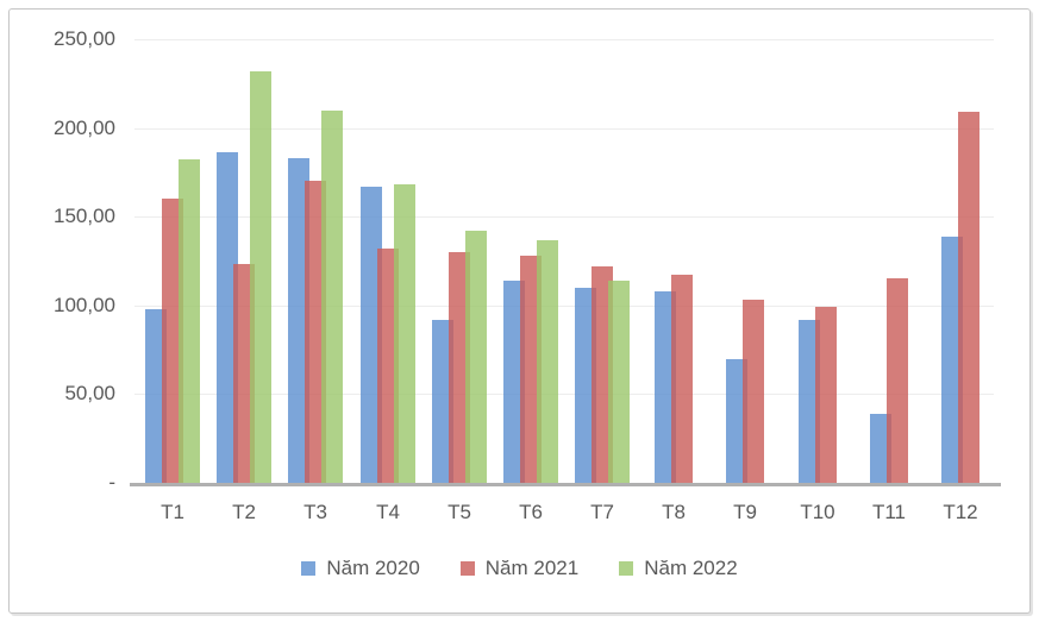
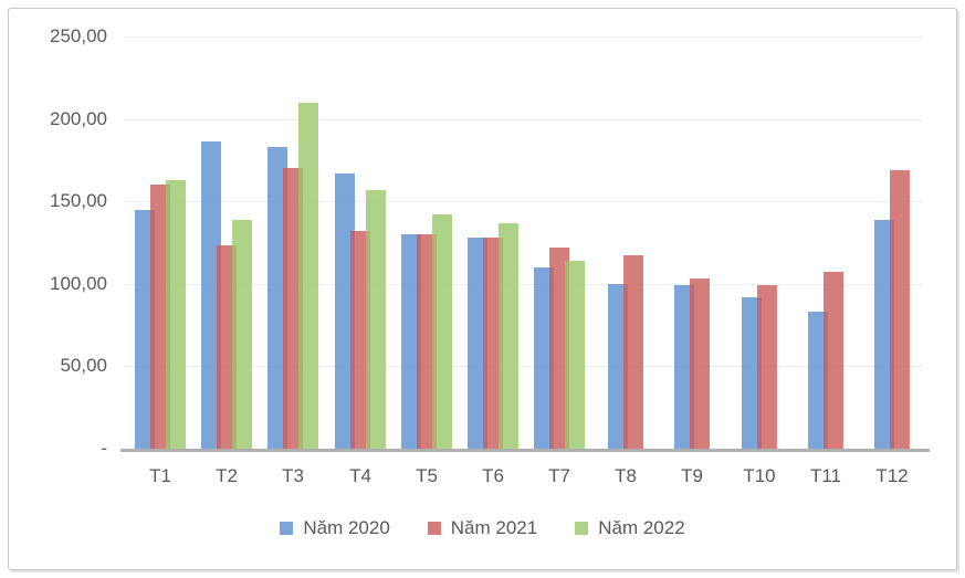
Năm 2020/T1: 98 -> 145
Năm 2022/T1: 182 -> 163
Năm 2022/T2: 232 -> 139
Năm 2022/T4: 168 -> 157
Năm 2020/T5: 92 -> 130
Năm 2020/T6: 114 -> 128
Năm 2020/T8: 108 -> 100
Năm 2020/T9: 70 -> 99
Năm 2020/T11: 39 -> 83
Năm 2021/T11: 115 -> 107
Năm 2021/T12: 209 -> 169
